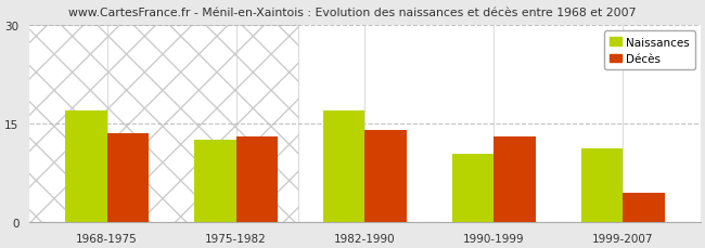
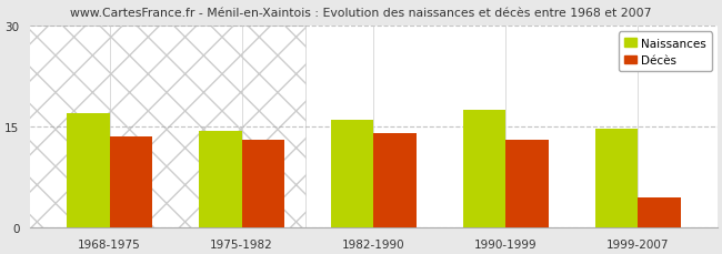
Naissances/1975-1982: 12.6 -> 14.3
Naissances/1982-1990: 17.0 -> 16.0
Naissances/1990-1999: 10.4 -> 17.5
Naissances/1999-2007: 11.2 -> 14.7
